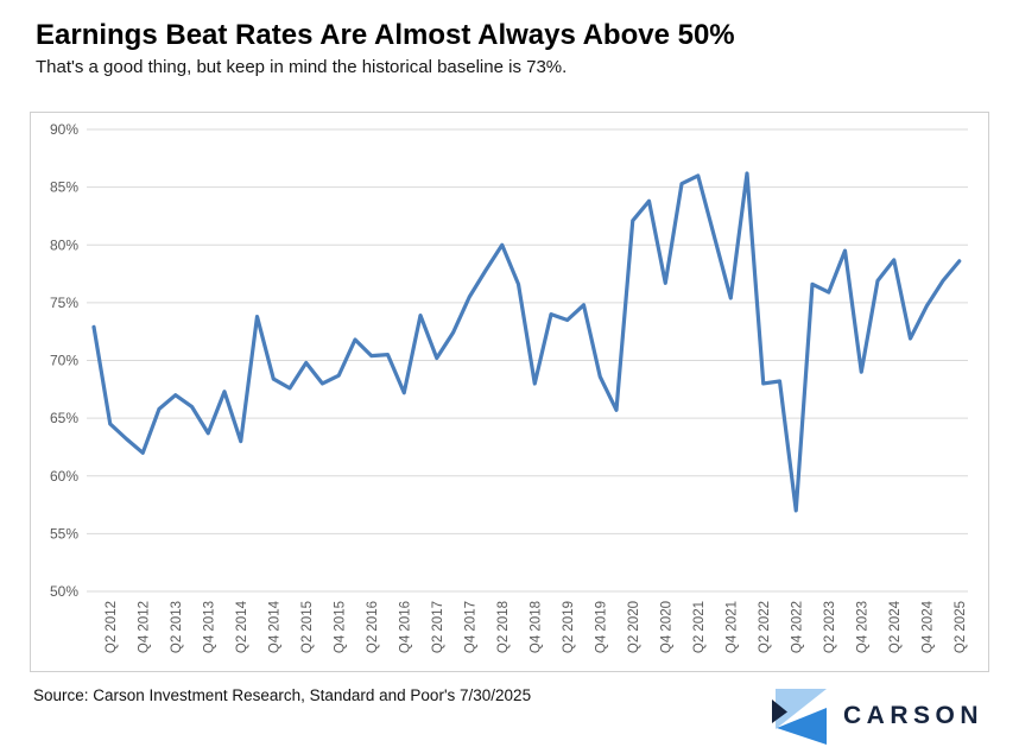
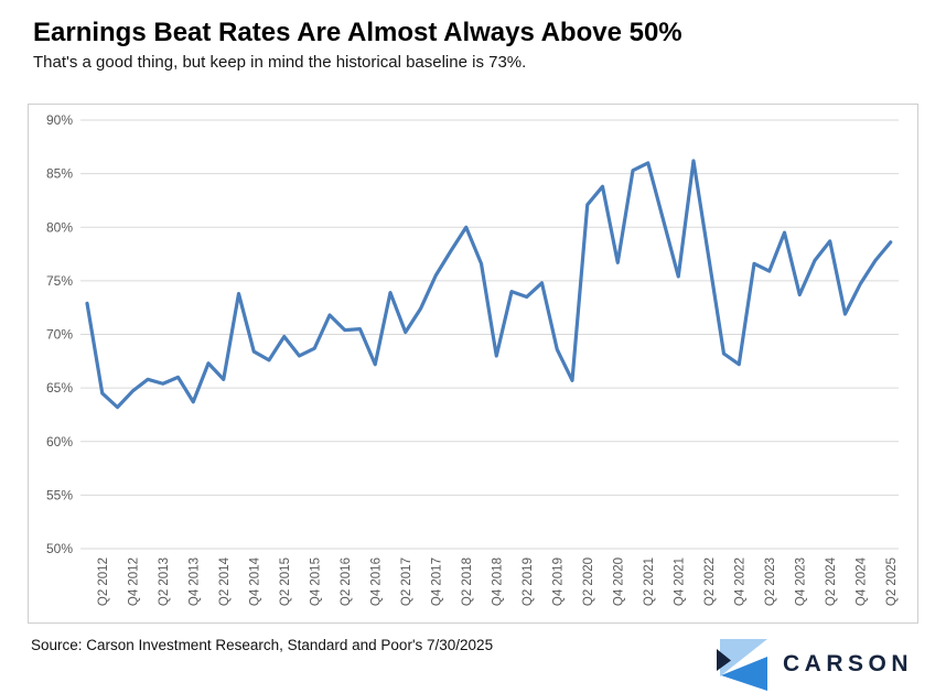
Q4 2012: 62% -> 65%
Q2 2013: 67% -> 65%
Q2 2014: 63% -> 66%
Q2 2022: 68% -> 77%
Q4 2022: 57% -> 67%
Q4 2023: 69% -> 74%
